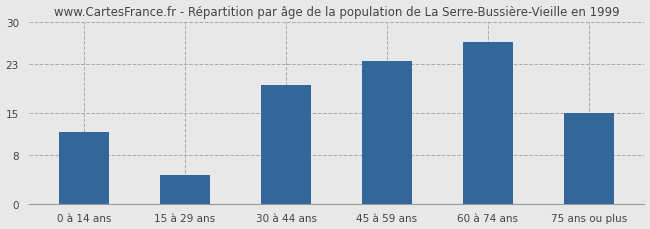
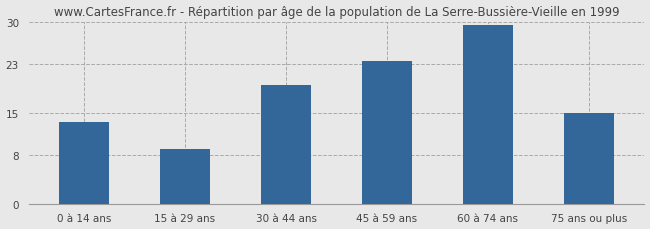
0 à 14 ans: 11.8 -> 13.5
15 à 29 ans: 4.8 -> 9.0
60 à 74 ans: 26.6 -> 29.5
